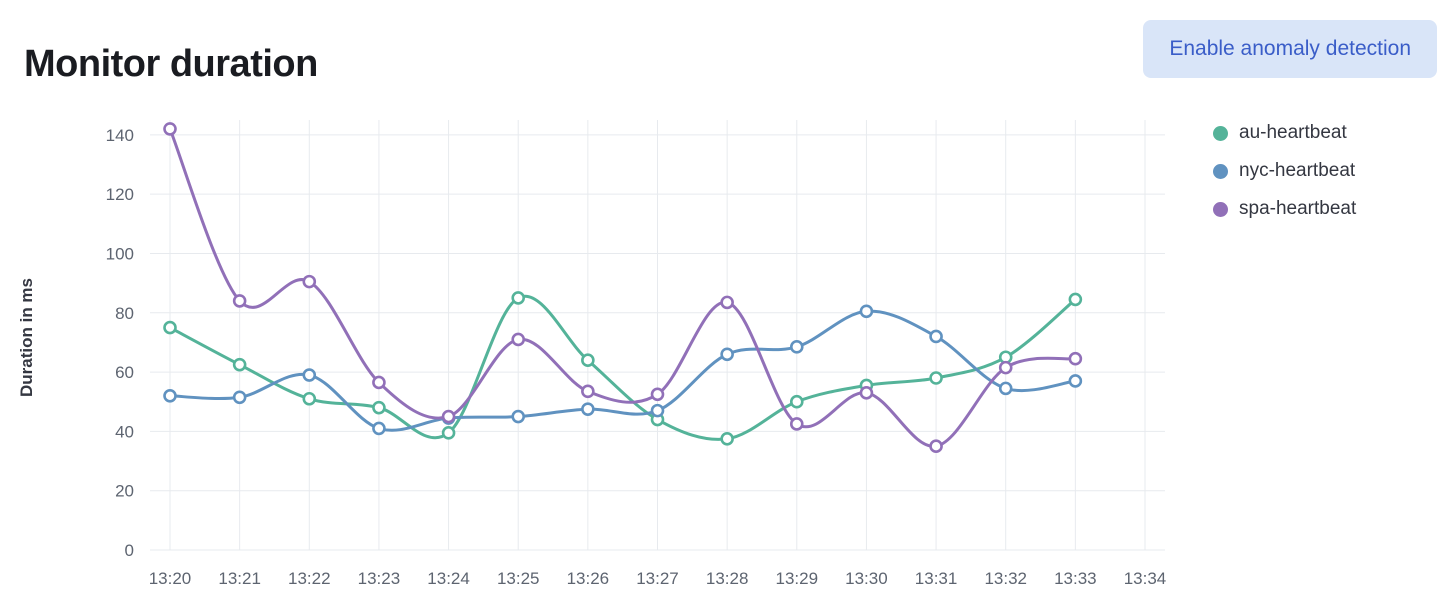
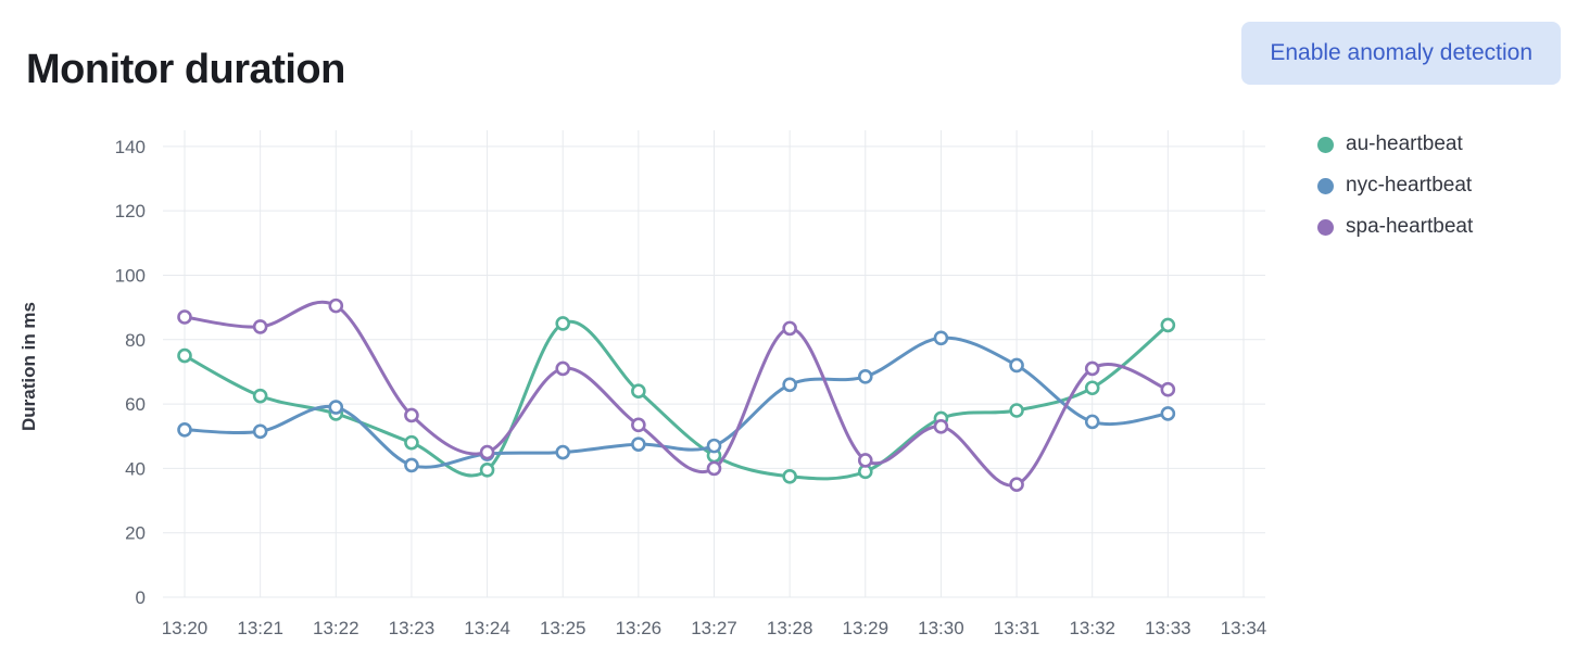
spa-heartbeat/13:20: 142 -> 87
au-heartbeat/13:22: 51 -> 57
spa-heartbeat/13:27: 52 -> 40
au-heartbeat/13:29: 50 -> 39
spa-heartbeat/13:32: 62 -> 71
